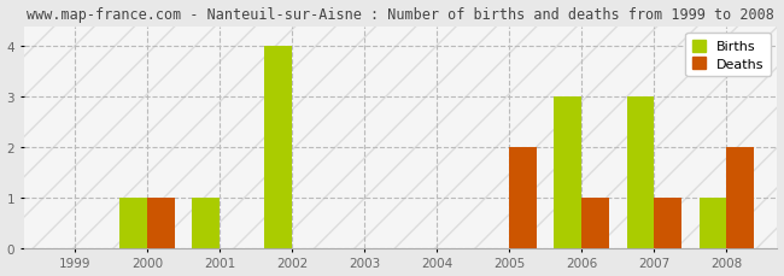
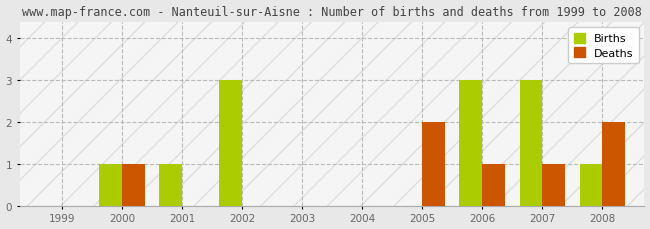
Births/2002: 4 -> 3
